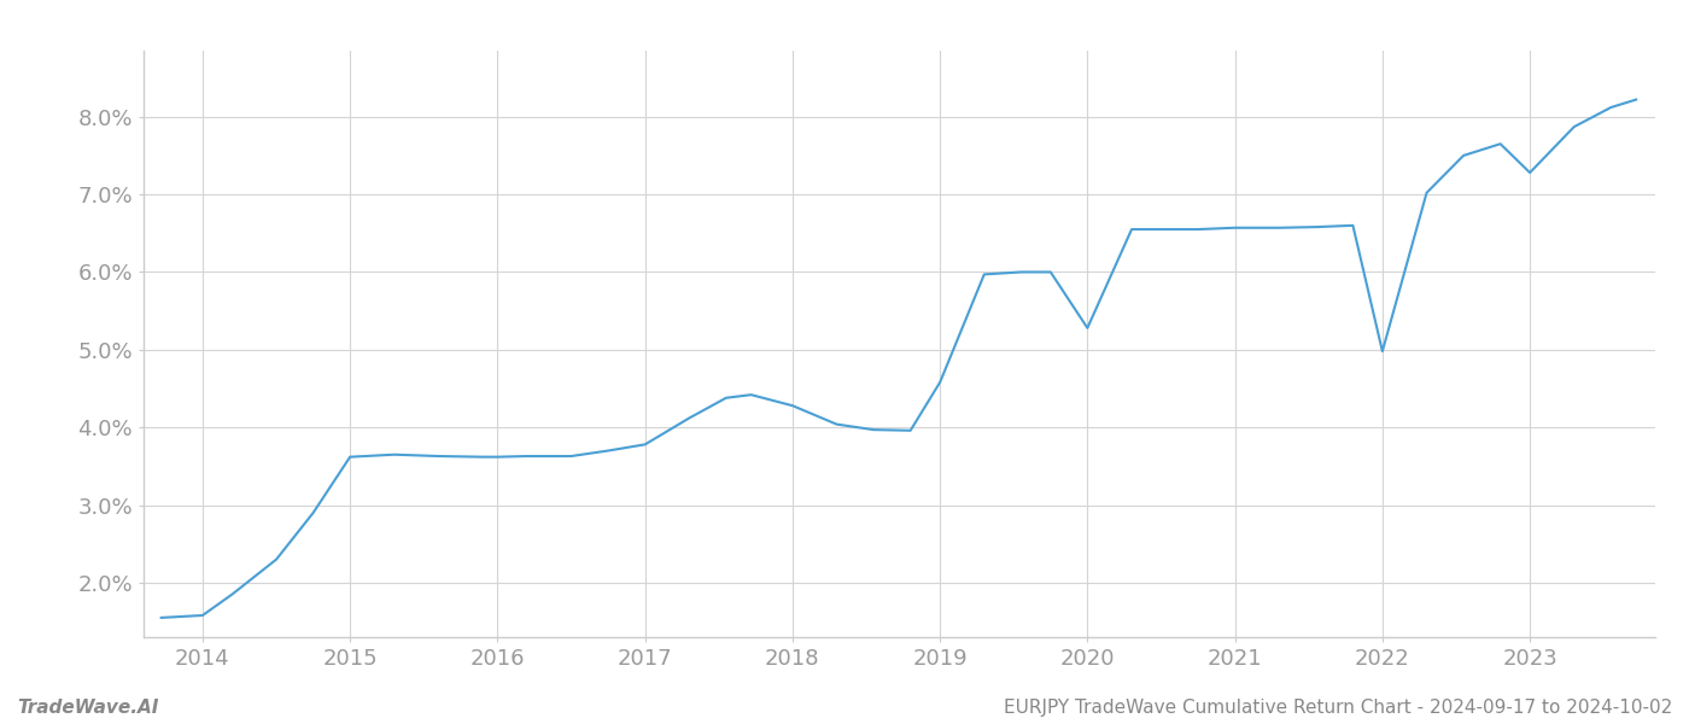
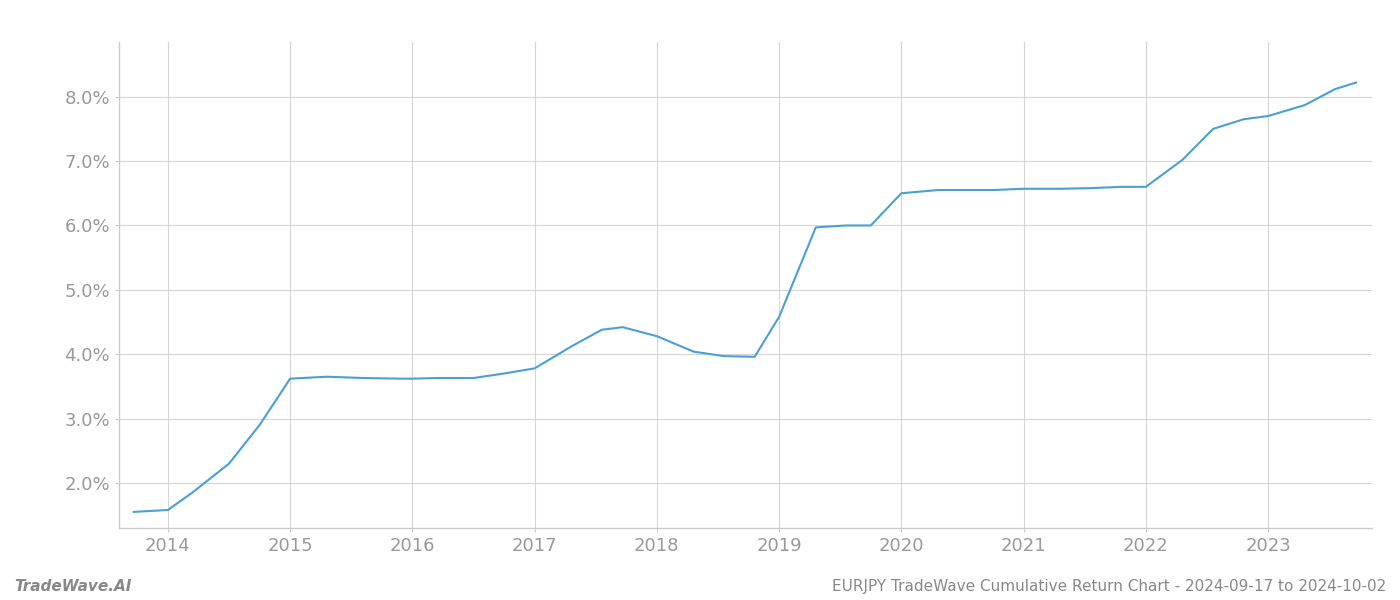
2020: 5.28% -> 6.50%
2022: 4.98% -> 6.60%
2023: 7.28% -> 7.70%
